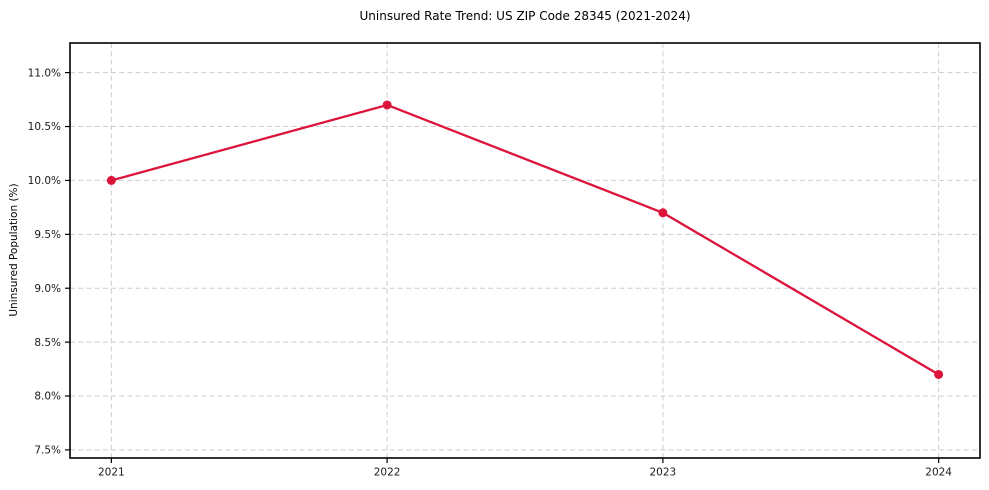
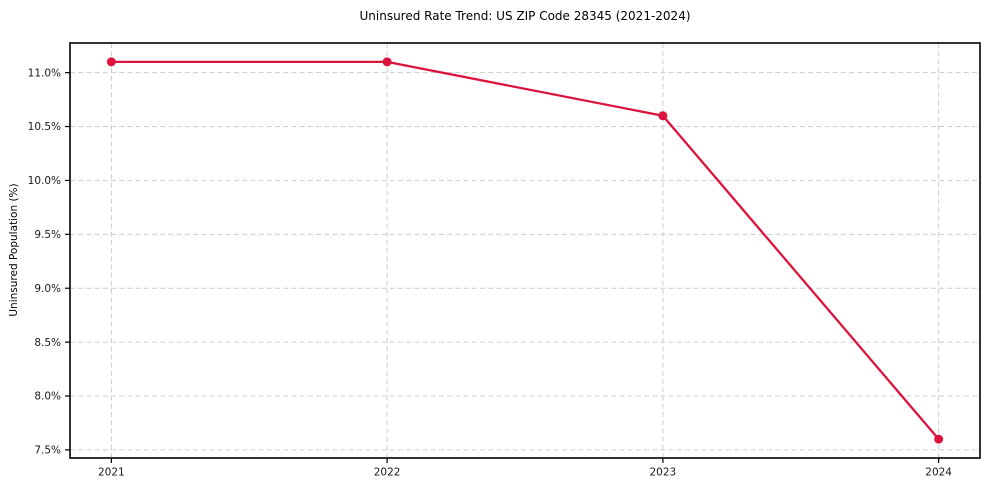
2021: 10.0% -> 11.1%
2022: 10.7% -> 11.1%
2023: 9.7% -> 10.6%
2024: 8.2% -> 7.6%
